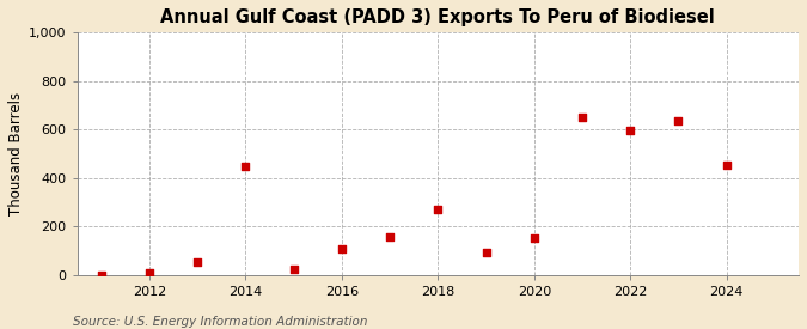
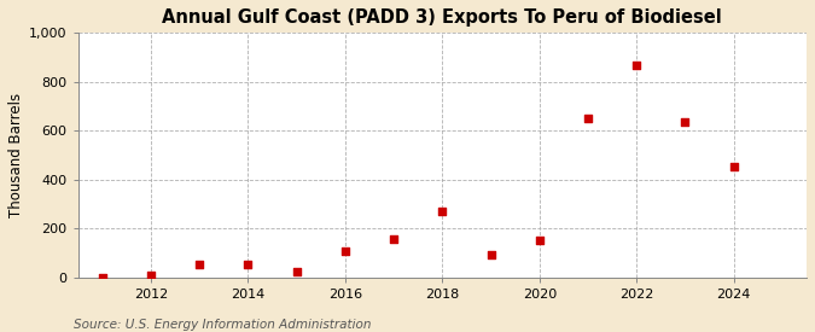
2014: 450 -> 55
2022: 595 -> 870
